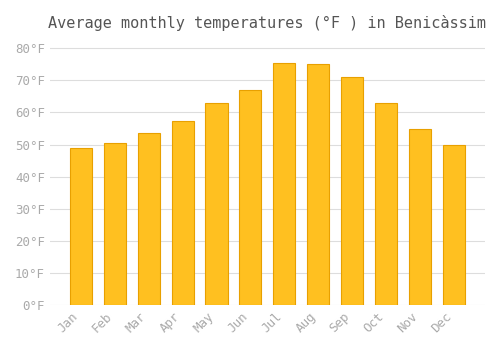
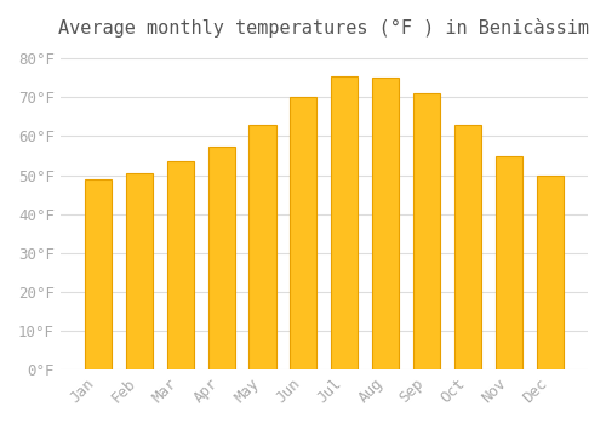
Jun: 67.0°F -> 70.0°F
